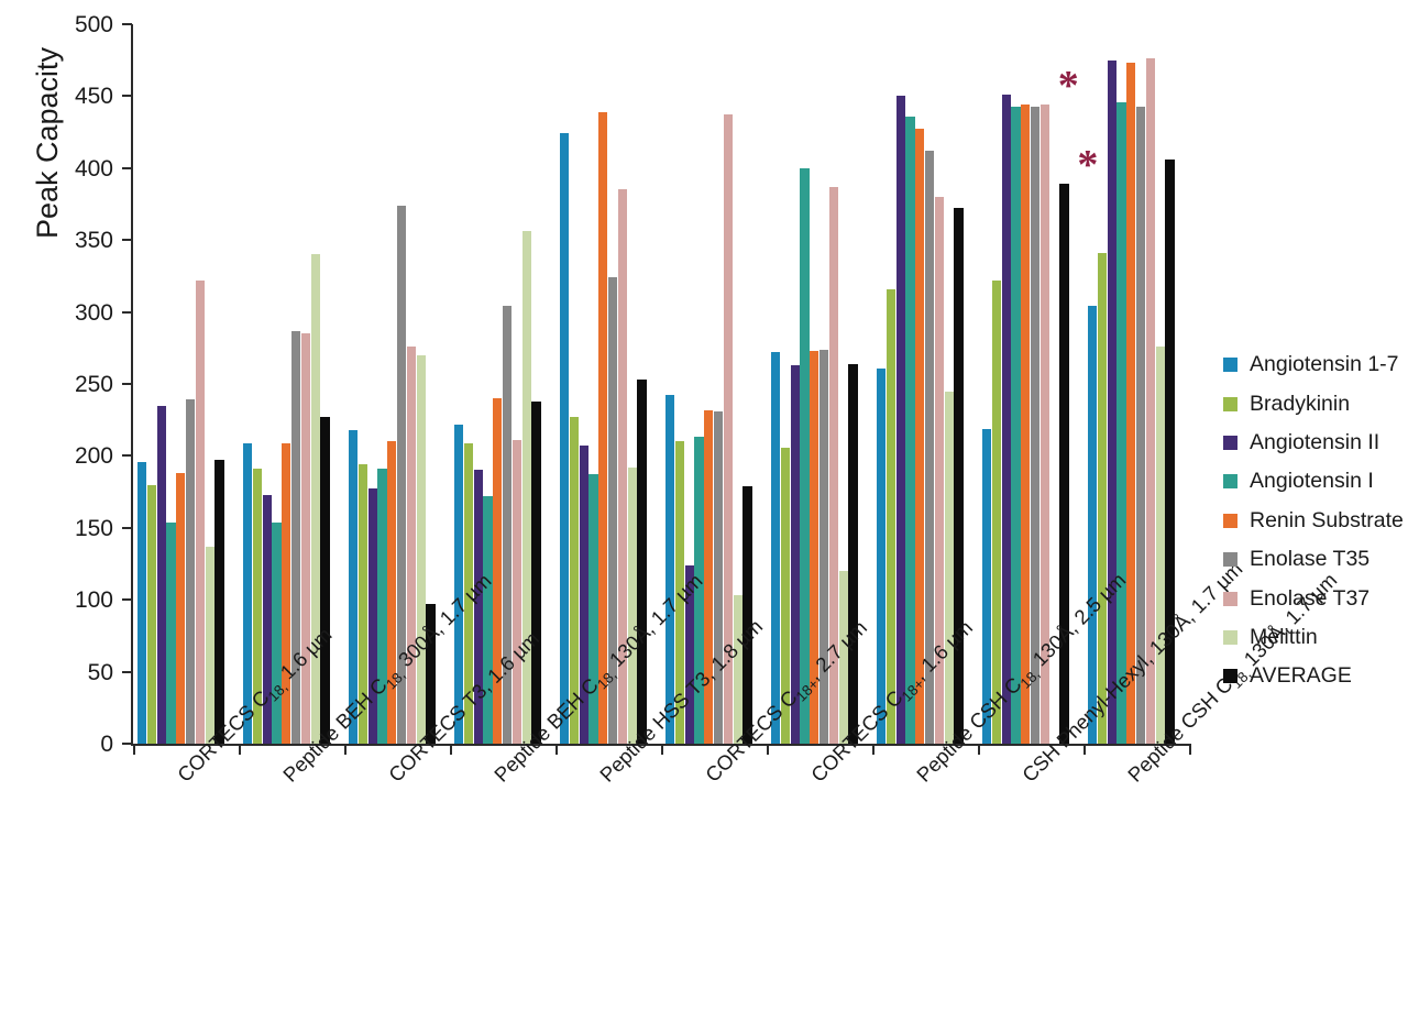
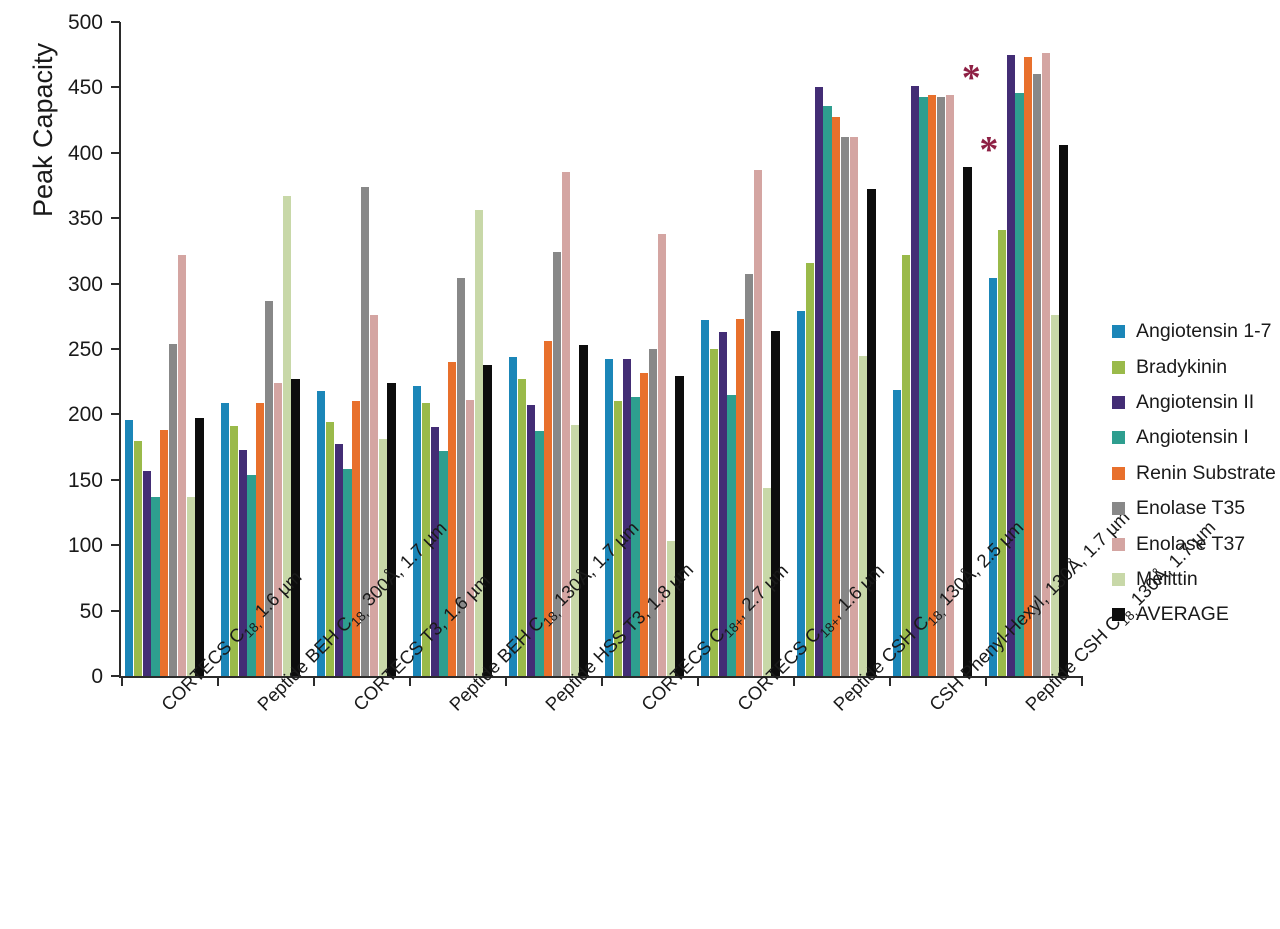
Angiotensin II/CORTECS C18, 1.6 µm: 235 -> 157
Angiotensin I/CORTECS C18, 1.6 µm: 154 -> 137
Enolase T35/CORTECS C18, 1.6 µm: 239 -> 254
Enolase T37/Peptide BEH C18, 300Å, 1.7 µm: 285 -> 224
Melittin/Peptide BEH C18, 300Å, 1.7 µm: 340 -> 367
Angiotensin I/CORTECS T3, 1.6 µm: 191 -> 158
Melittin/CORTECS T3, 1.6 µm: 270 -> 181
AVERAGE/CORTECS T3, 1.6 µm: 97 -> 224
Angiotensin 1-7/Peptide HSS T3, 1.8 µm: 424 -> 244
Renin Substrate/Peptide HSS T3, 1.8 µm: 439 -> 256
Angiotensin II/CORTECS C18+, 2.7 µm: 124 -> 242
Enolase T35/CORTECS C18+, 2.7 µm: 231 -> 250
Enolase T37/CORTECS C18+, 2.7 µm: 437 -> 338
AVERAGE/CORTECS C18+, 2.7 µm: 179 -> 229
Bradykinin/CORTECS C18+, 1.6 µm: 206 -> 250
Angiotensin I/CORTECS C18+, 1.6 µm: 400 -> 215
Enolase T35/CORTECS C18+, 1.6 µm: 274 -> 307
Melittin/CORTECS C18+, 1.6 µm: 120 -> 144
Angiotensin 1-7/Peptide CSH C18, 130Å, 2.5 µm: 261 -> 279
Enolase T37/Peptide CSH C18, 130Å, 2.5 µm: 380 -> 412
Enolase T35/Peptide CSH C18, 130Å, 1.7 µm: 443 -> 460
